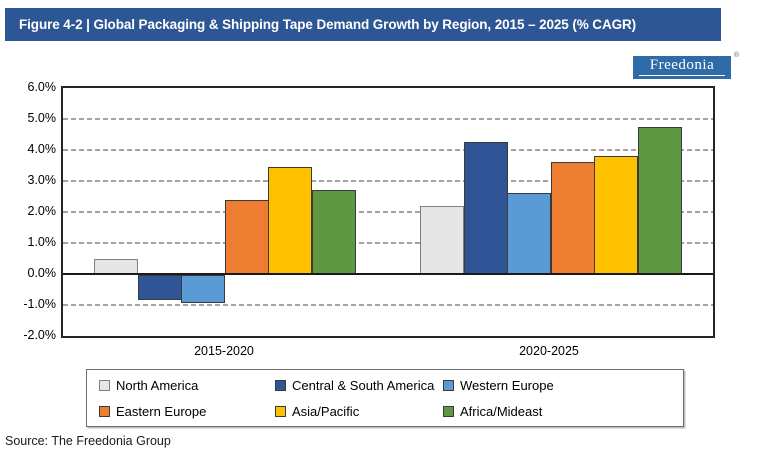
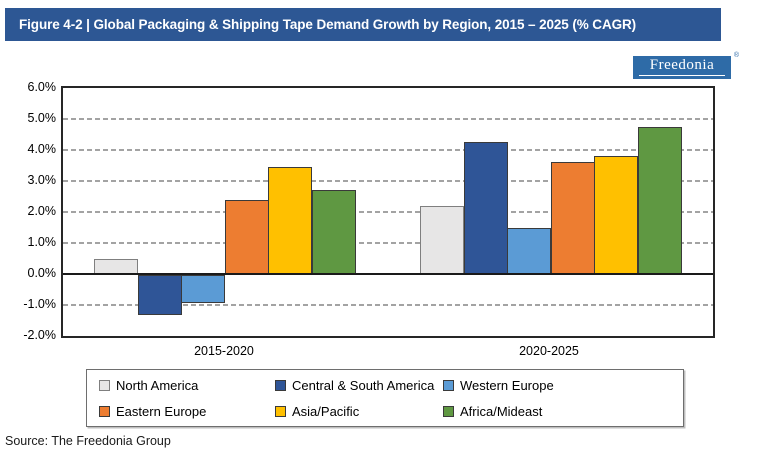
Central & South America/2015-2020: -0.8% -> -1.3%
Western Europe/2020-2025: 2.6% -> 1.5%
